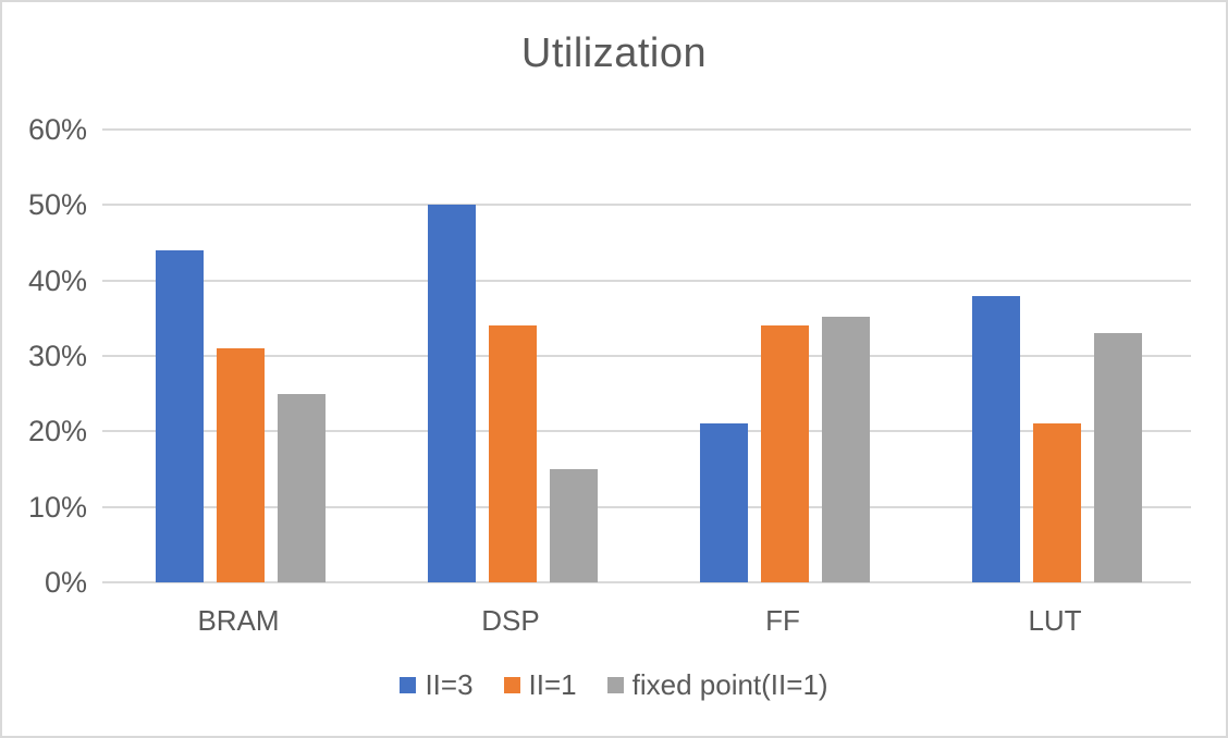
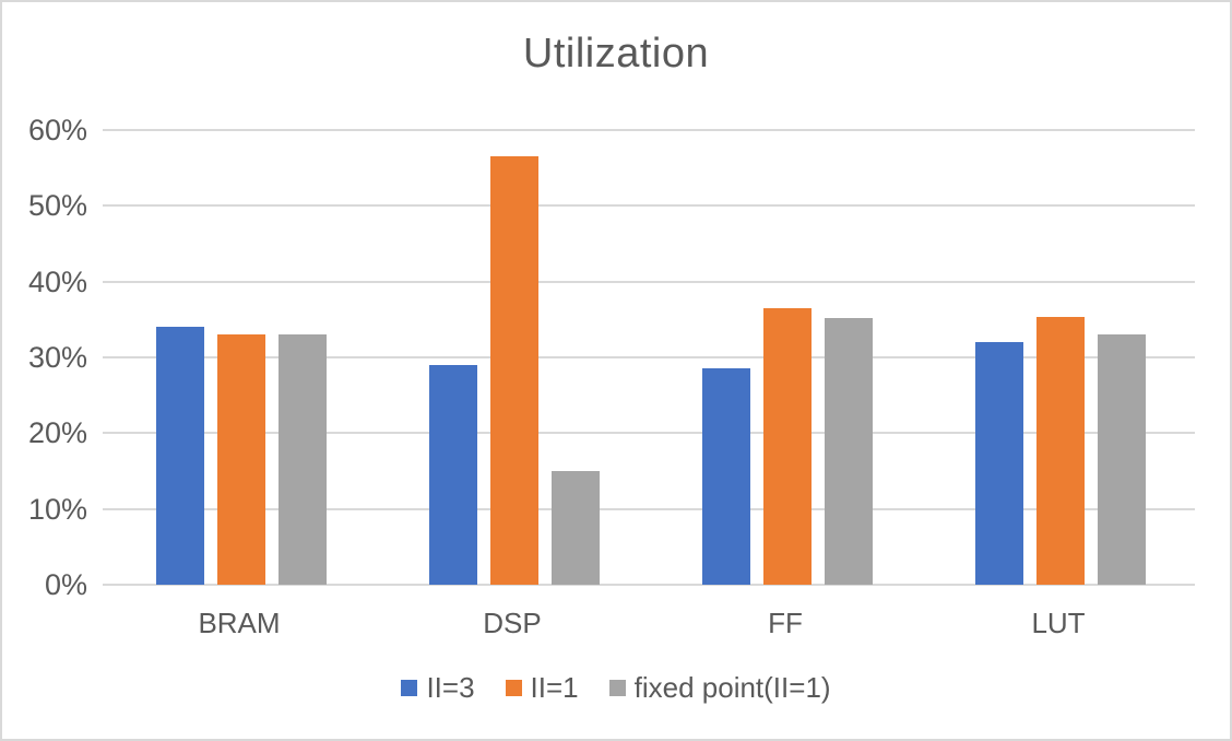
II=3/BRAM: 44% -> 34%
II=1/BRAM: 31% -> 33%
fixed point(II=1)/BRAM: 25% -> 33%
II=3/DSP: 50% -> 29%
II=1/DSP: 34% -> 56%
II=3/FF: 21% -> 28%
II=1/FF: 34% -> 36%
II=3/LUT: 38% -> 32%
II=1/LUT: 21% -> 35%
